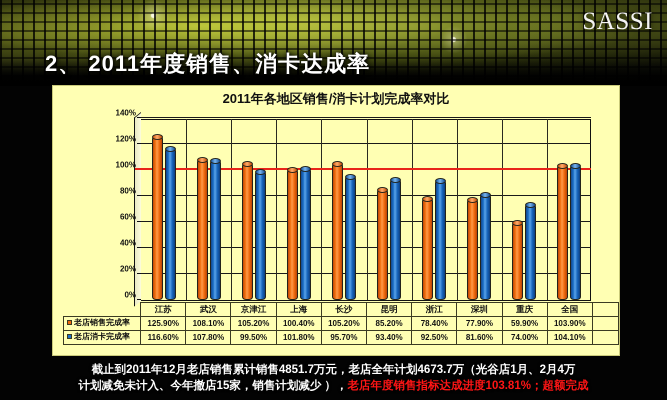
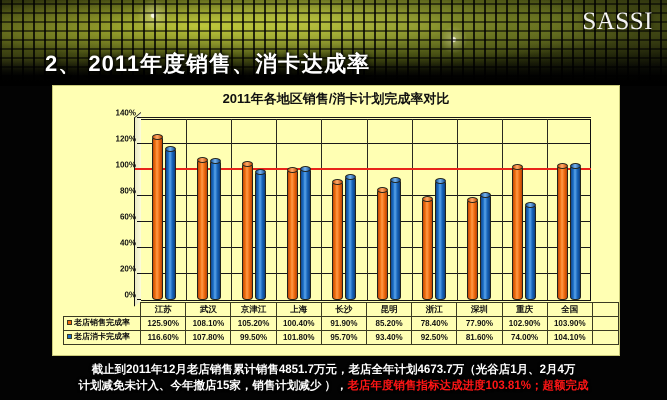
老店销售完成率/长沙: 105.20% -> 91.90%
老店销售完成率/重庆: 59.90% -> 102.90%
